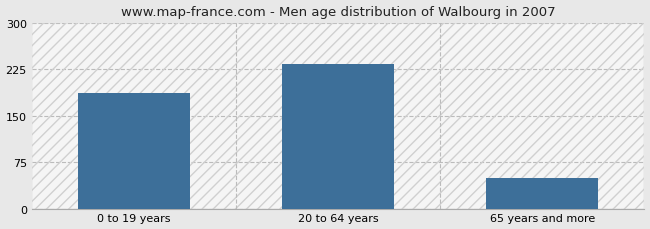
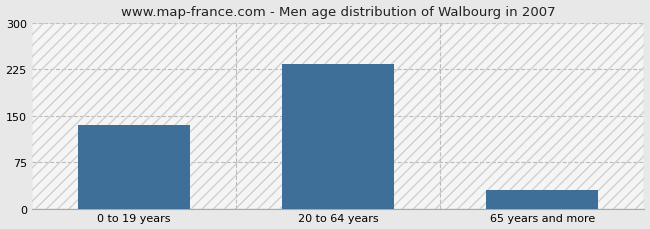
0 to 19 years: 186 -> 135
65 years and more: 50 -> 30
